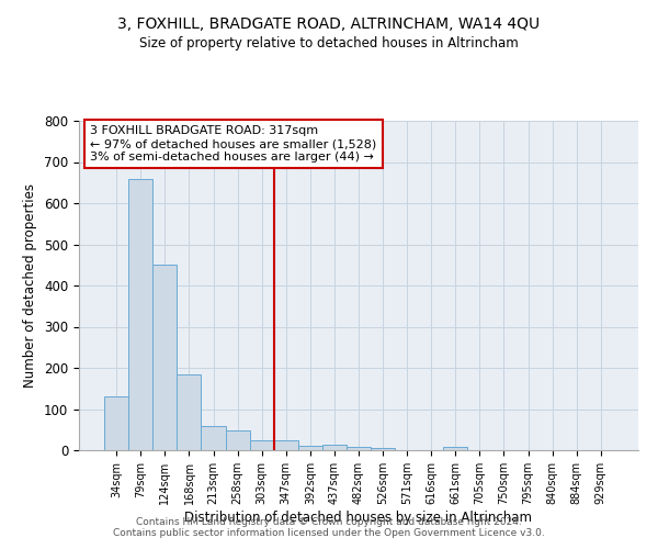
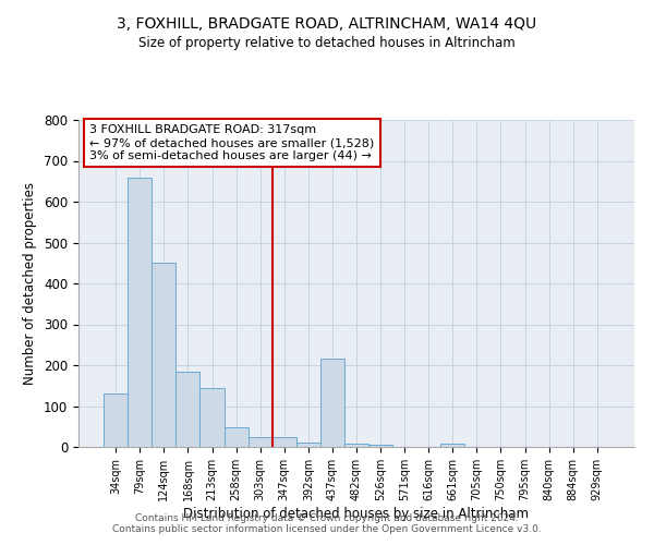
213sqm: 60 -> 145
437sqm: 13 -> 215
